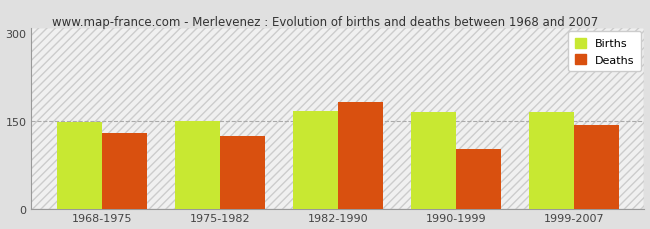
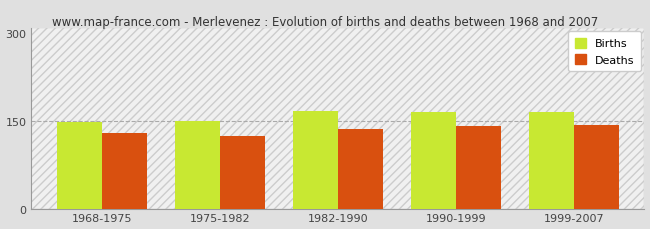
Deaths/1982-1990: 182 -> 137
Deaths/1990-1999: 102 -> 142
